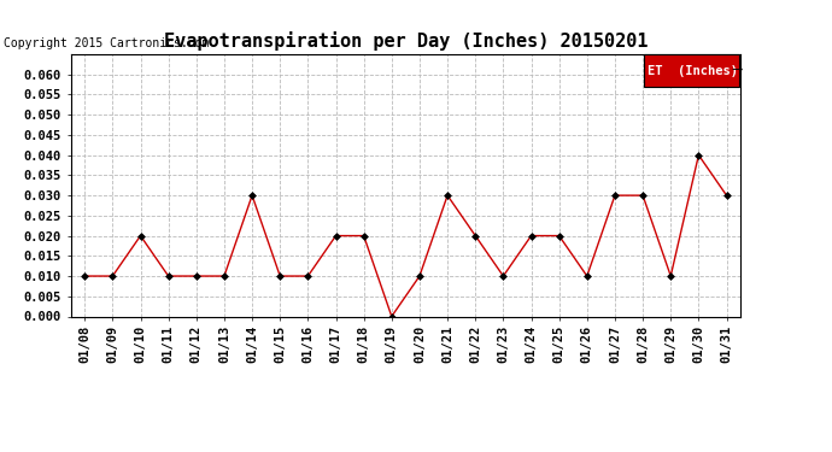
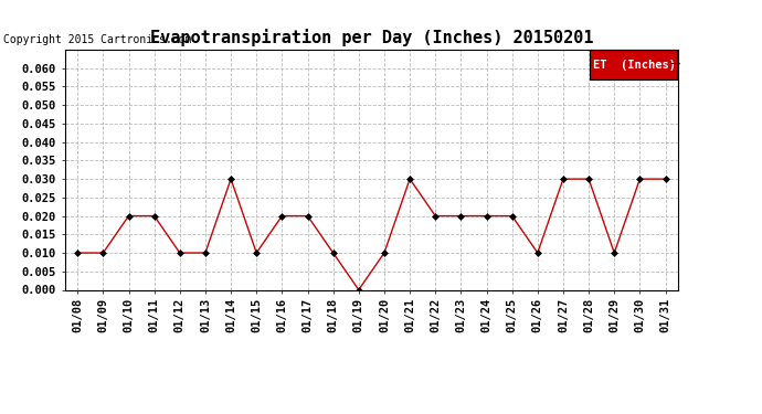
01/11: 0.01 -> 0.02
01/16: 0.01 -> 0.02
01/18: 0.02 -> 0.01
01/23: 0.01 -> 0.02
01/30: 0.04 -> 0.03
